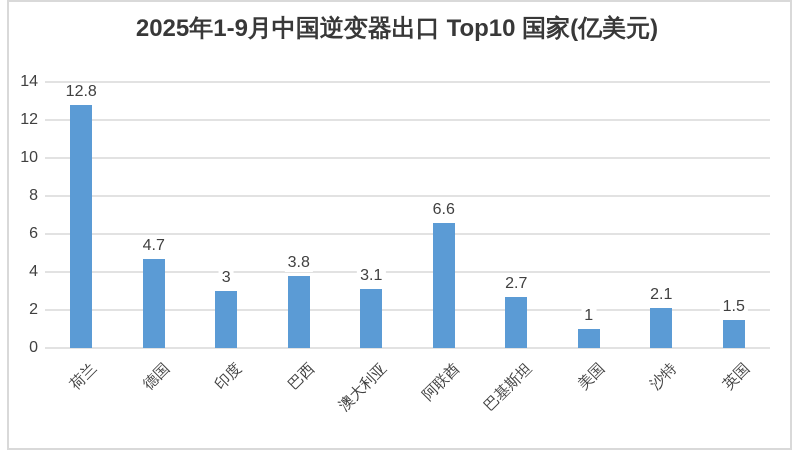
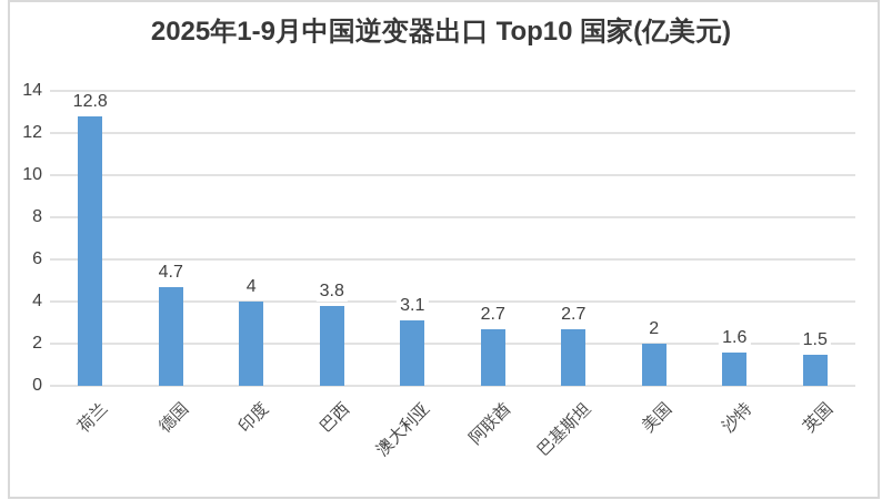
印度: 3 -> 4
阿联酋: 6.6 -> 2.7
美国: 1 -> 2
沙特: 2.1 -> 1.6
